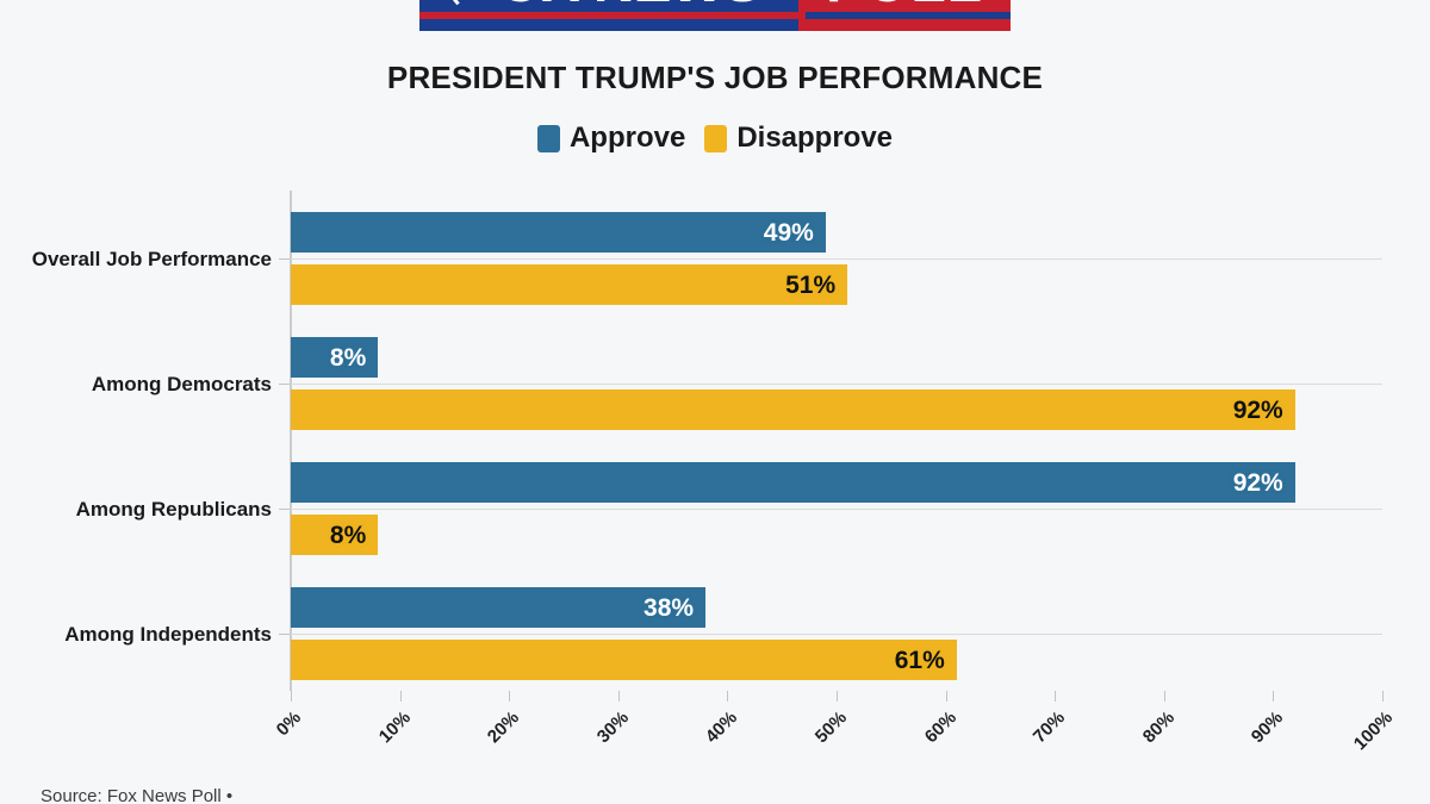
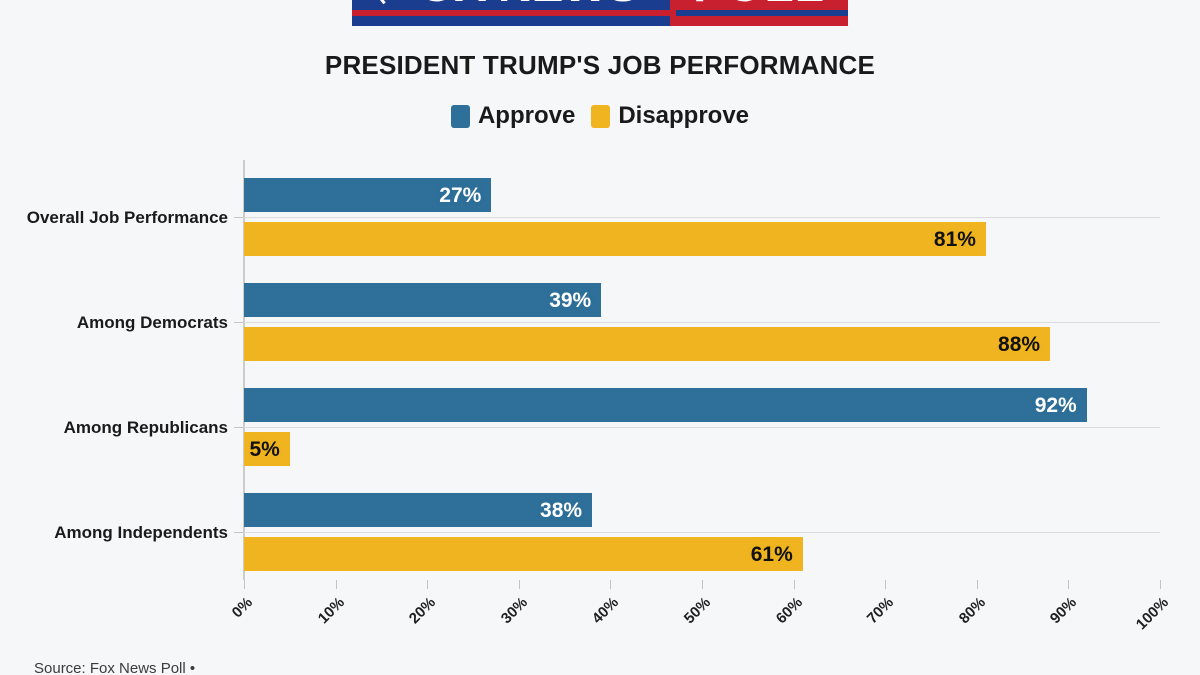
Approve/Overall Job Performance: 49% -> 27%
Disapprove/Overall Job Performance: 51% -> 81%
Approve/Among Democrats: 8% -> 39%
Disapprove/Among Democrats: 92% -> 88%
Disapprove/Among Republicans: 8% -> 5%
